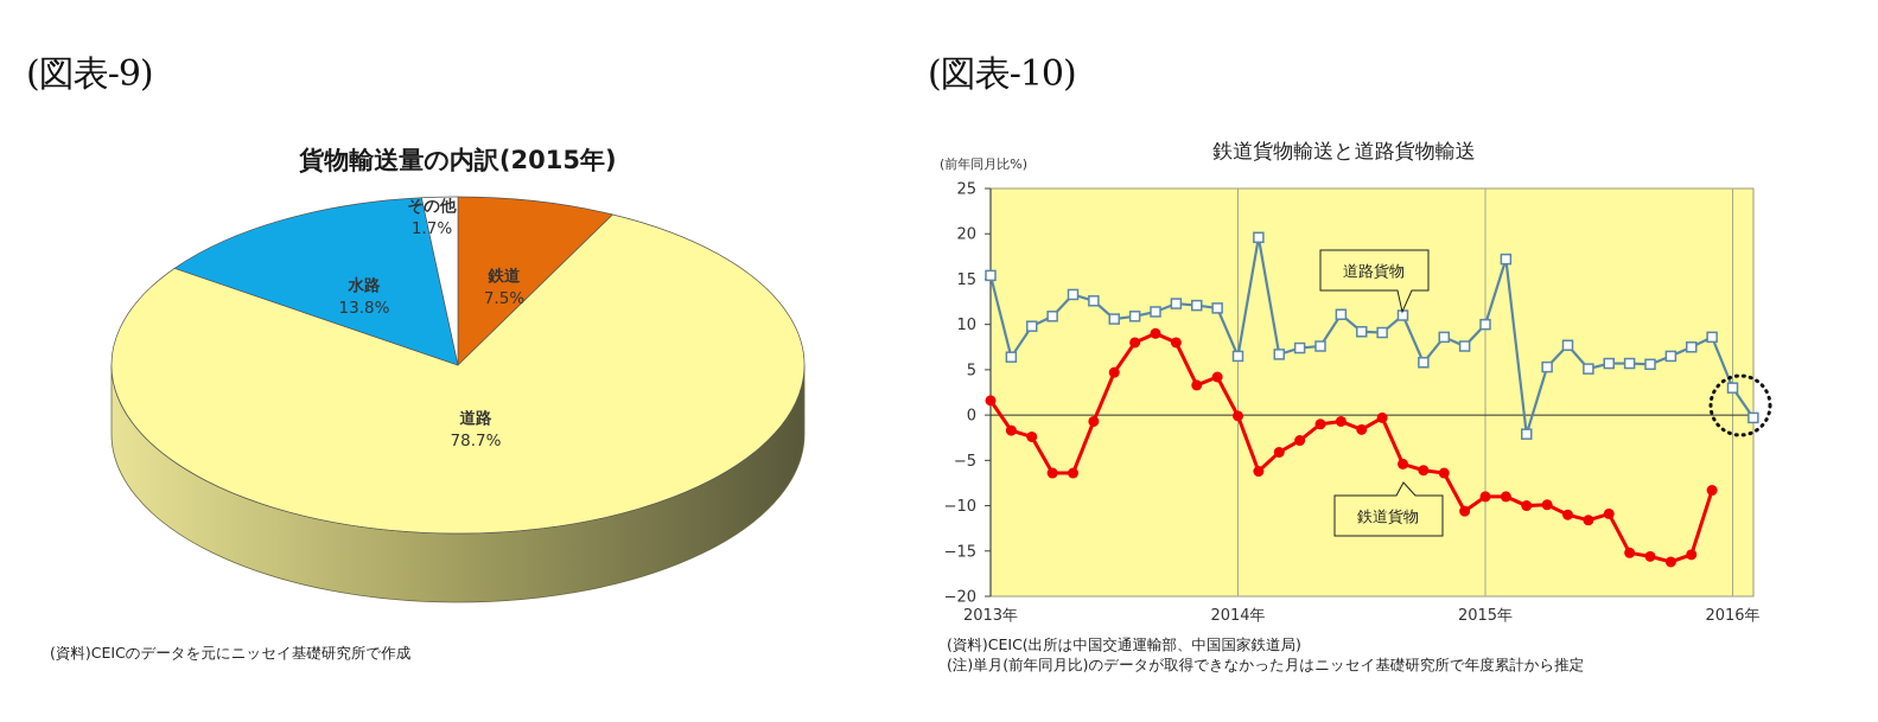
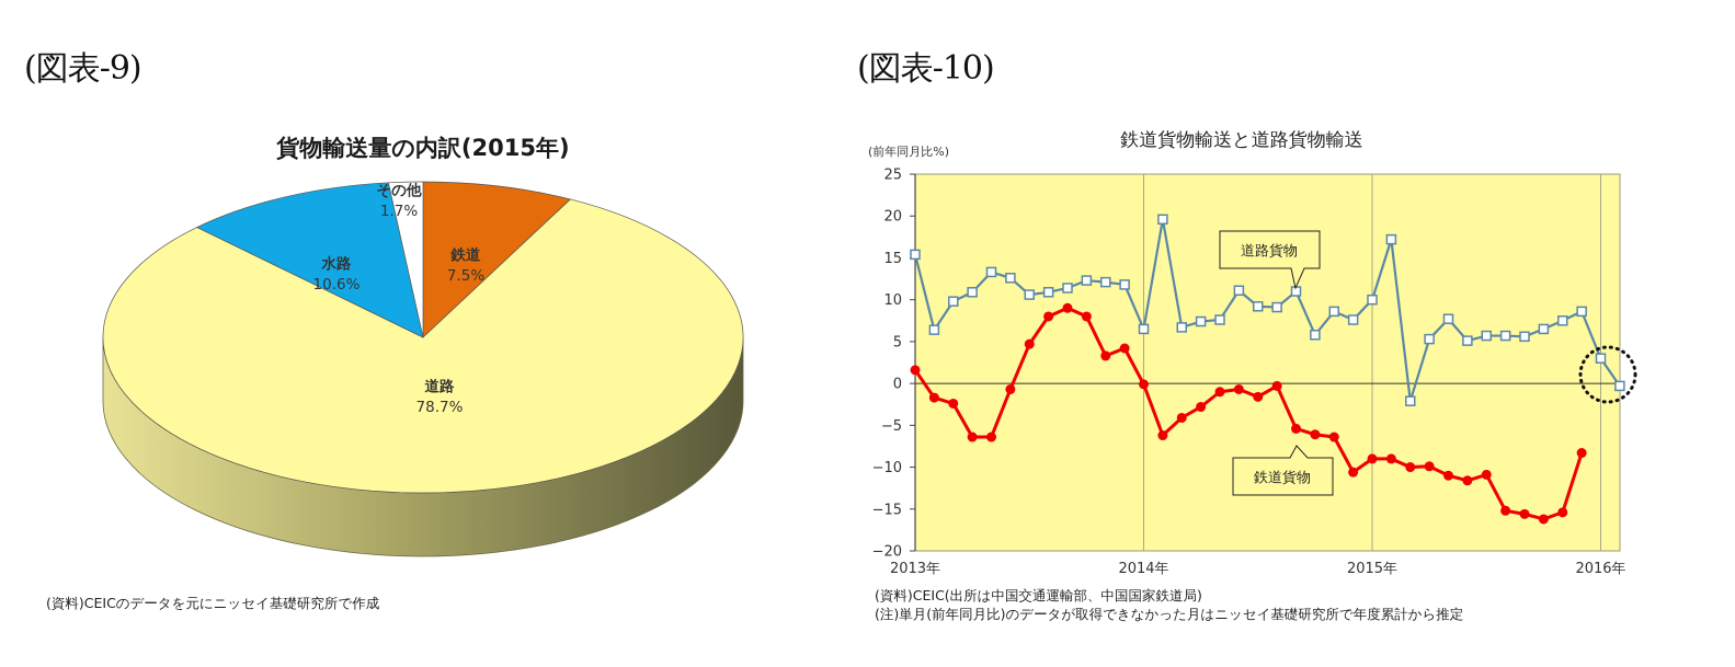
貨物輸送量の内訳(2015年)/水路: 13.8% -> 10.6%
